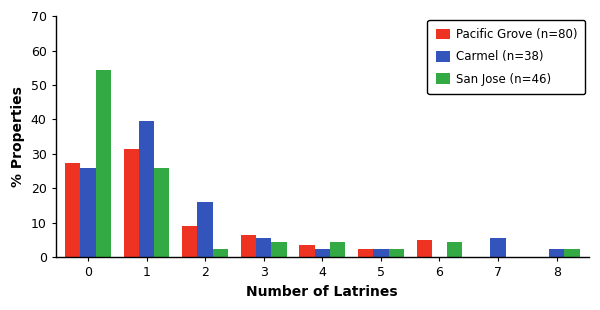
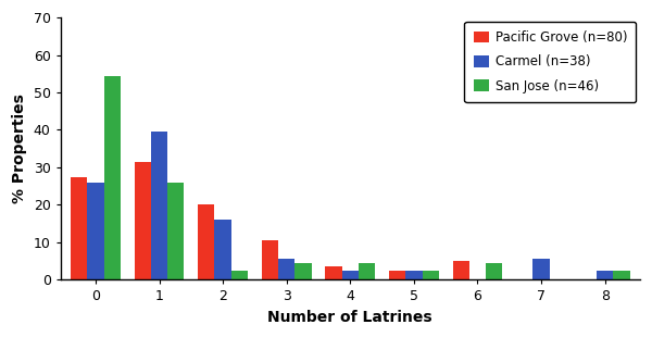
Pacific Grove (n=80)/2: 9.0 -> 20.0
Pacific Grove (n=80)/3: 6.5 -> 10.5
